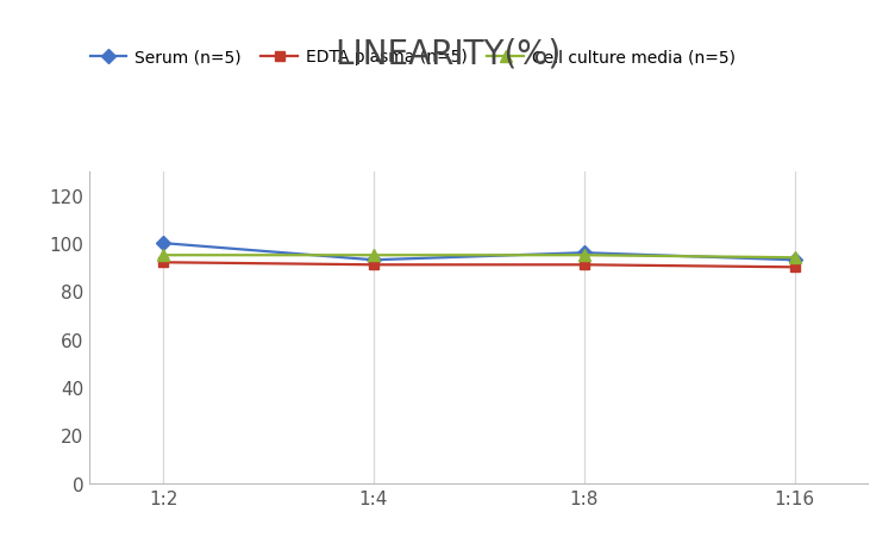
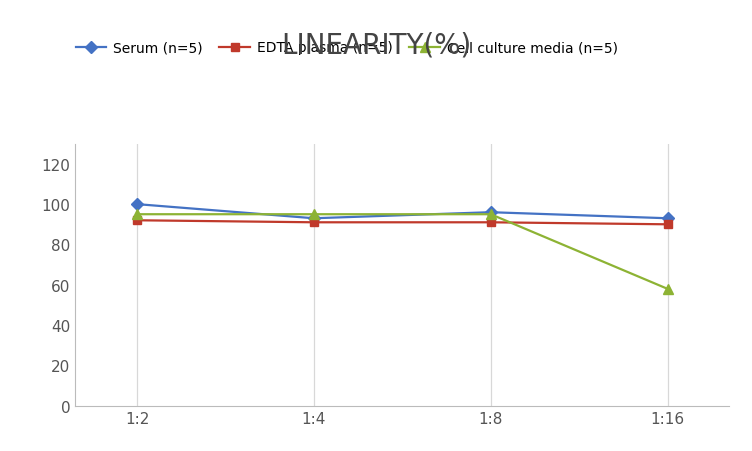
Cell culture media (n=5)/1:16: 94 -> 58
